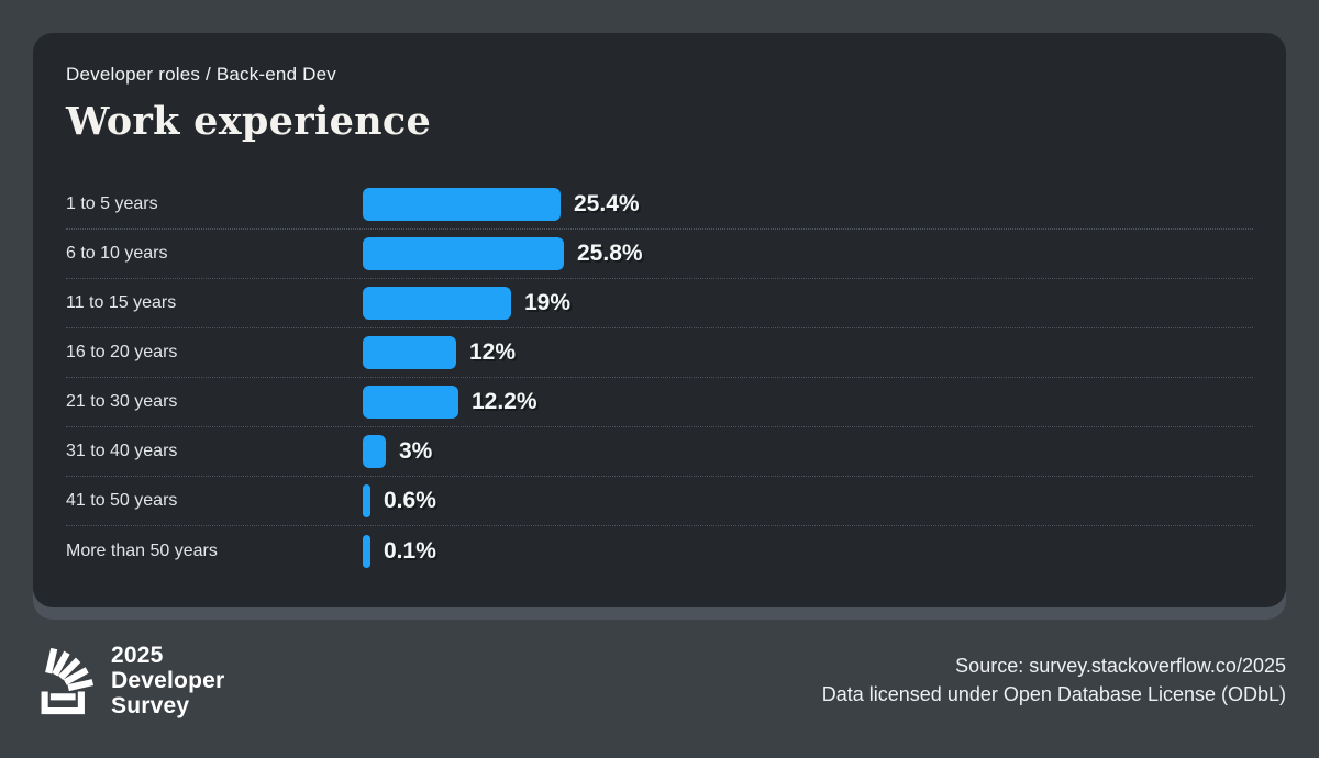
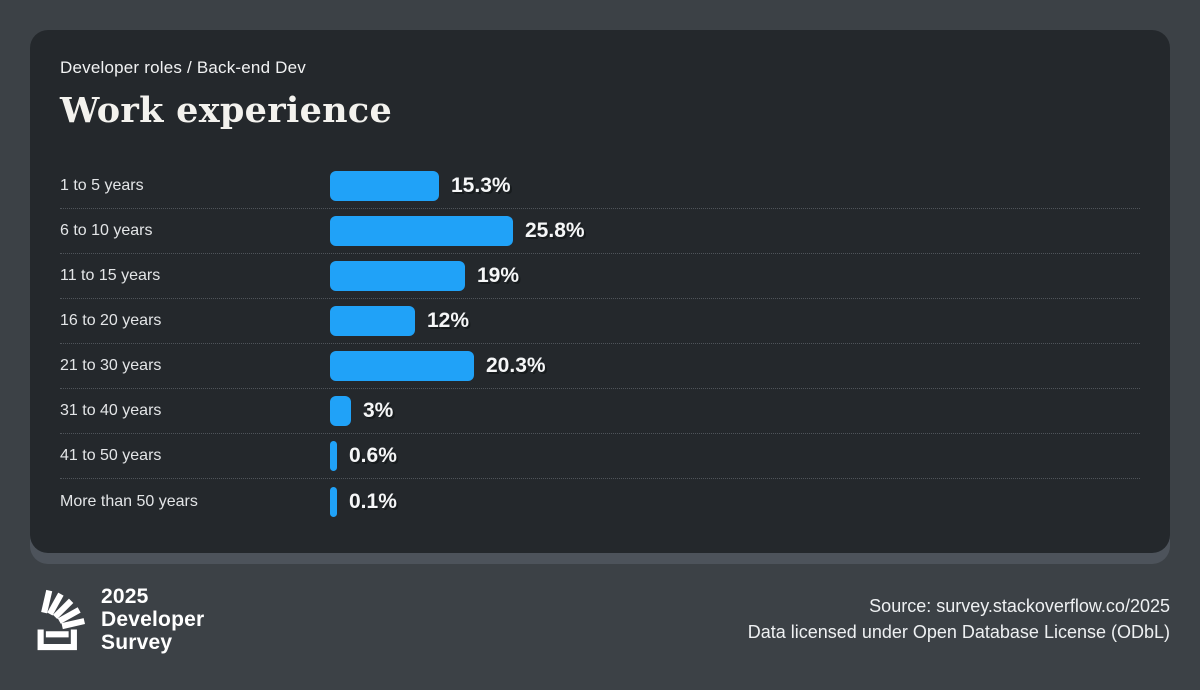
1 to 5 years: 25.4% -> 15.3%
21 to 30 years: 12.2% -> 20.3%
